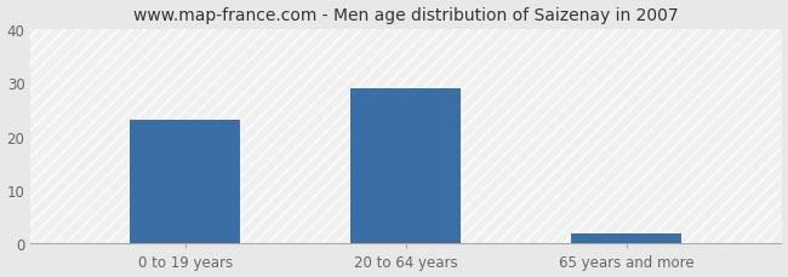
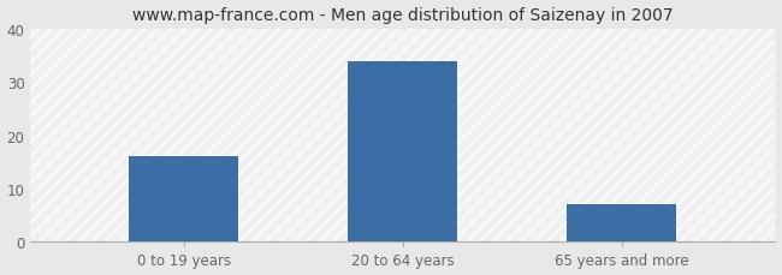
0 to 19 years: 23 -> 16
20 to 64 years: 29 -> 34
65 years and more: 2 -> 7
